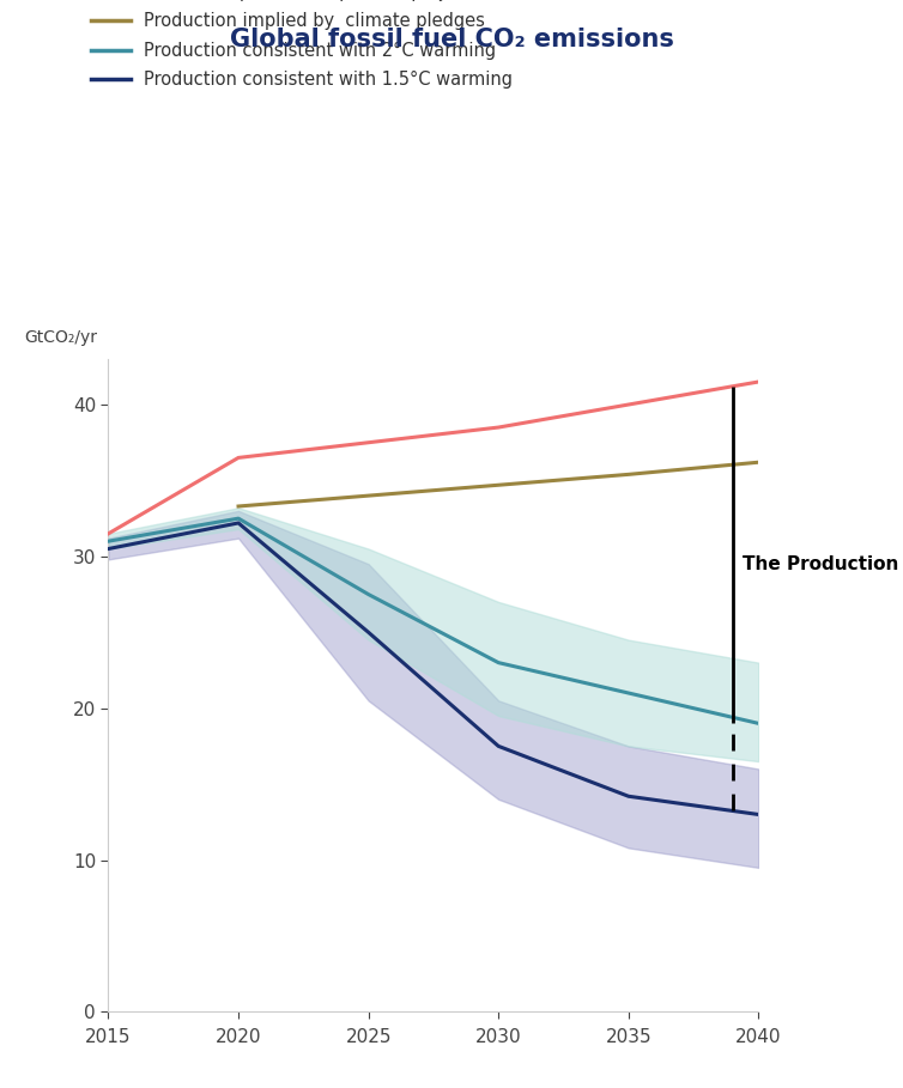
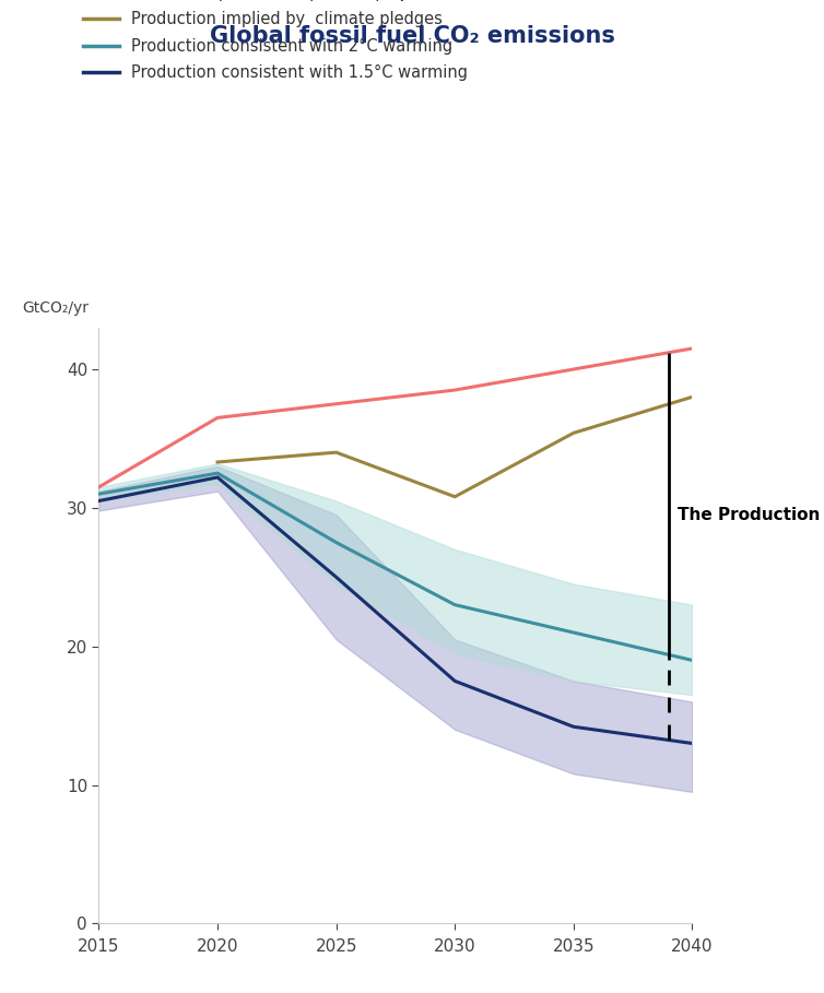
Production implied by climate pledges/2030: 34.7 -> 30.8
Production implied by climate pledges/2040: 36.2 -> 38.0
